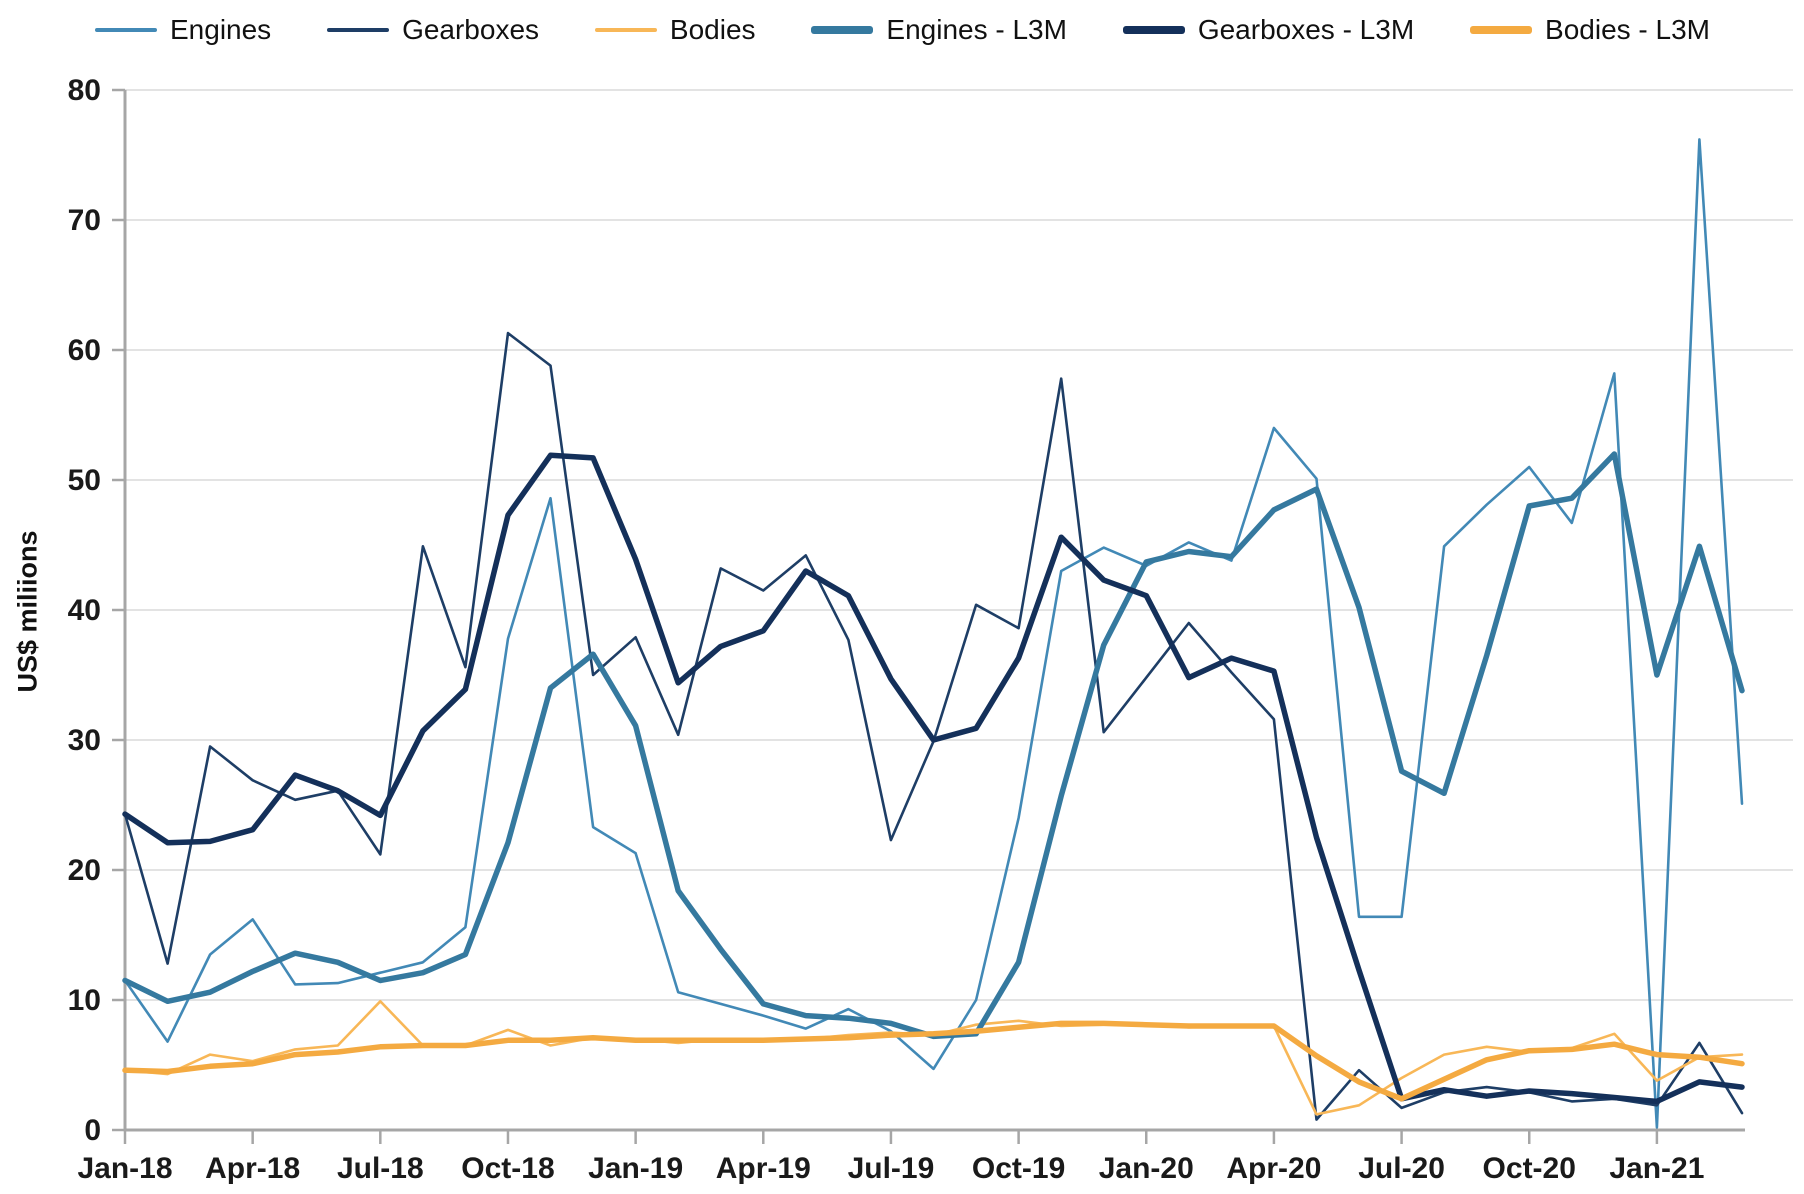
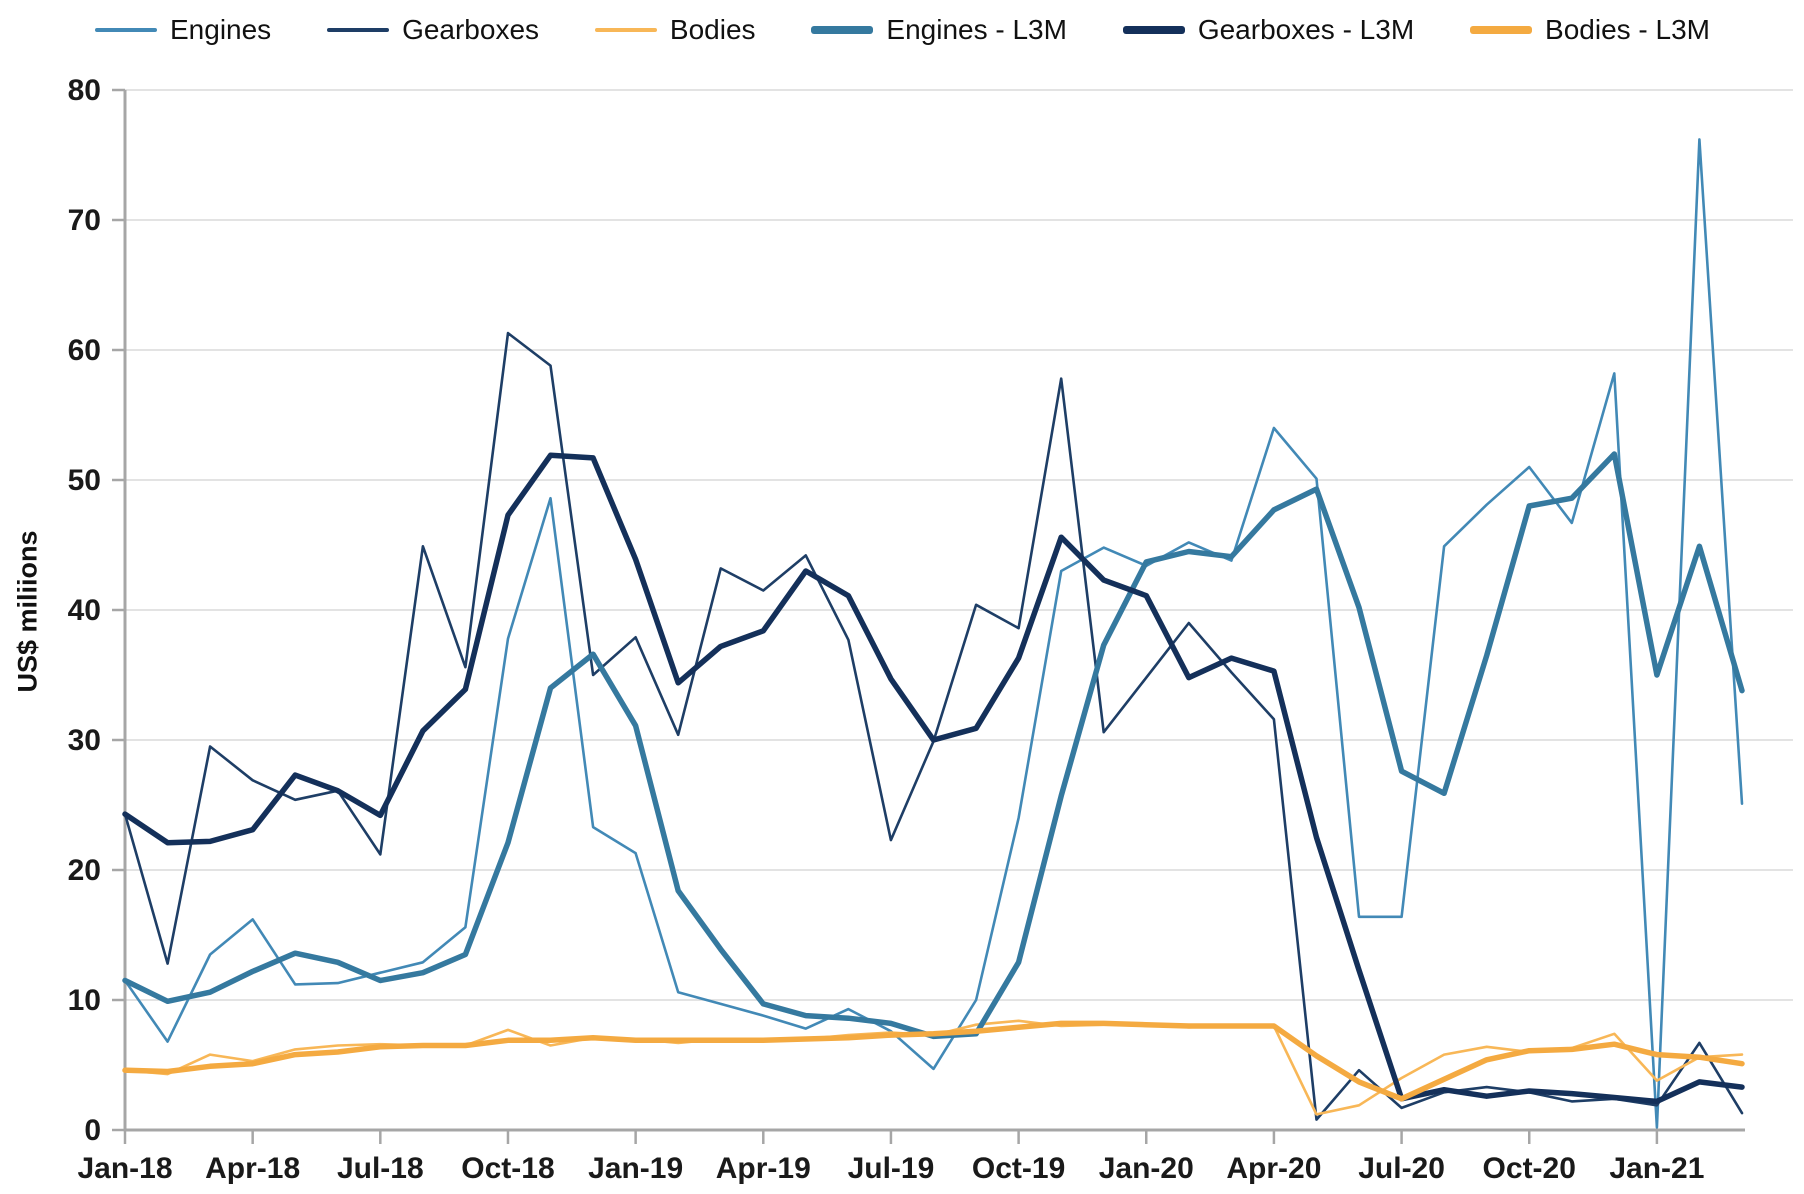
Bodies/Jul-18: 9.9 -> 6.6
